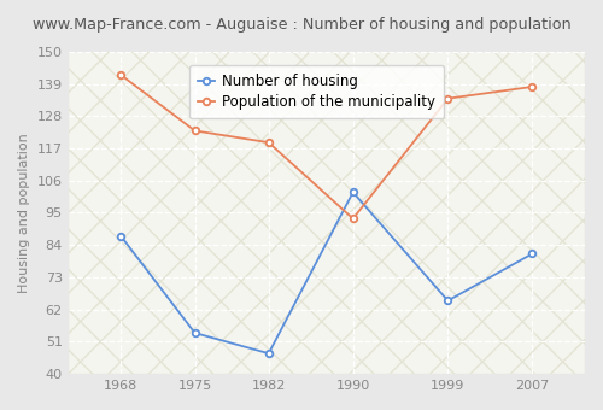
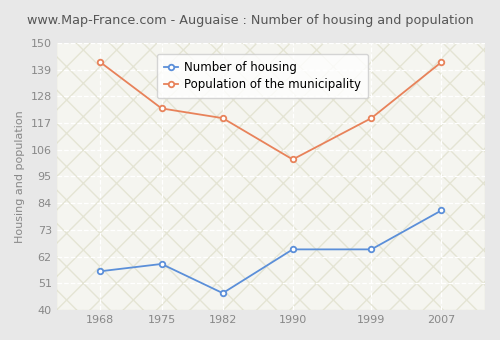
Number of housing/1968: 87 -> 56
Number of housing/1975: 54 -> 59
Number of housing/1990: 102 -> 65
Population of the municipality/1990: 93 -> 102
Population of the municipality/1999: 134 -> 119
Population of the municipality/2007: 138 -> 142
